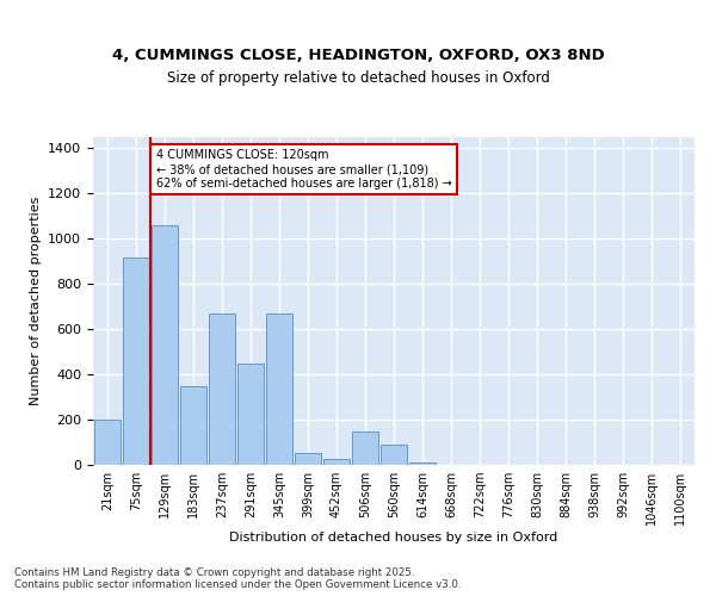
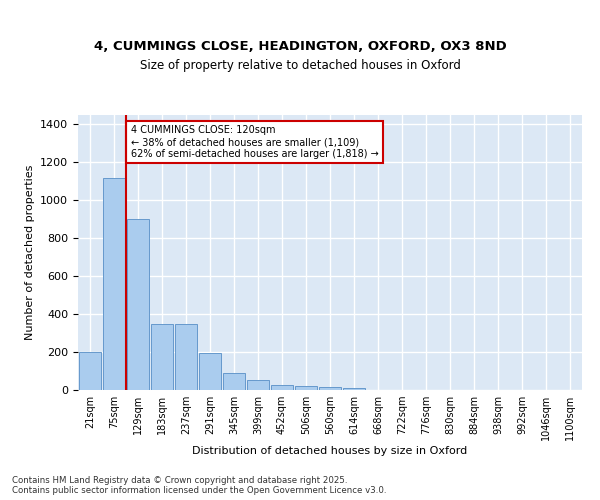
75sqm: 920 -> 1120
129sqm: 1060 -> 900
237sqm: 670 -> 350
291sqm: 450 -> 200
345sqm: 670 -> 90
506sqm: 150 -> 20
560sqm: 90 -> 20
